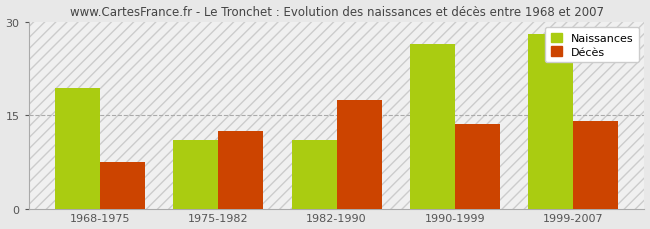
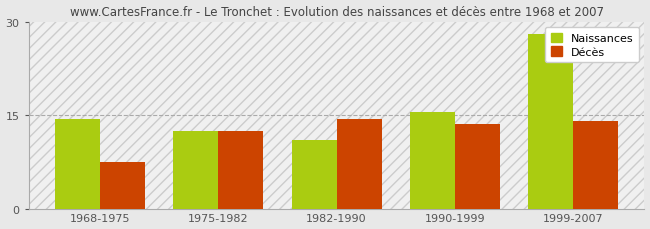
Naissances/1968-1975: 19.4 -> 14.3
Naissances/1975-1982: 11.0 -> 12.5
Décès/1982-1990: 17.4 -> 14.3
Naissances/1990-1999: 26.4 -> 15.5
